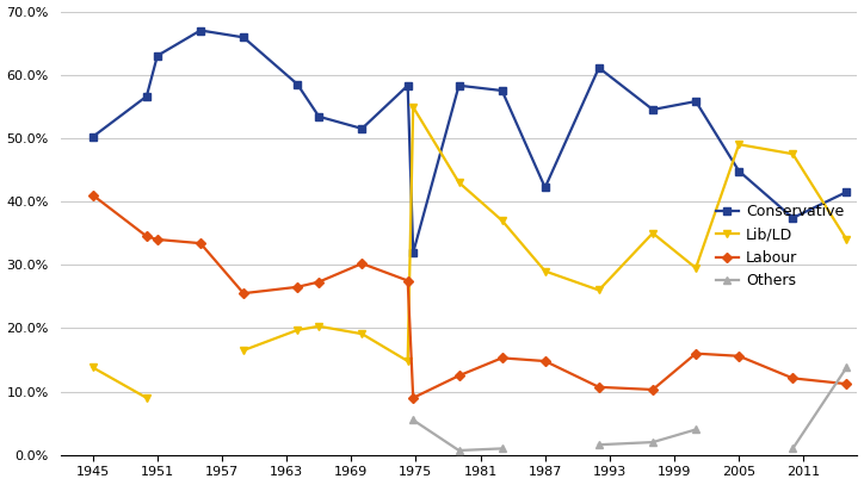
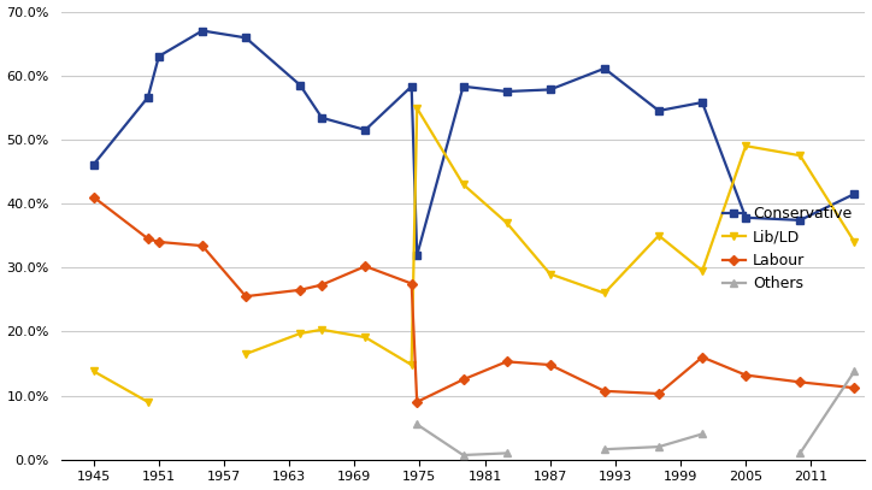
Conservative/1945: 50.2% -> 46.1%
Conservative/1987: 42.2% -> 57.8%
Conservative/2005: 44.8% -> 37.8%
Labour/2005: 15.6% -> 13.2%
